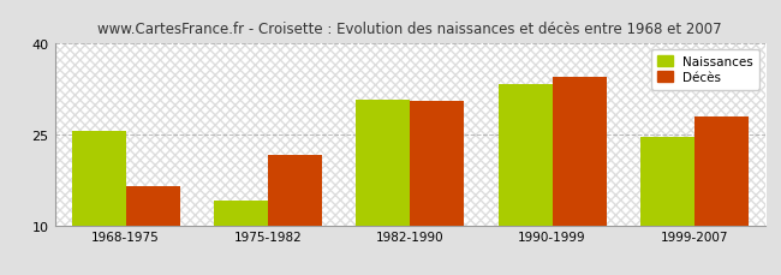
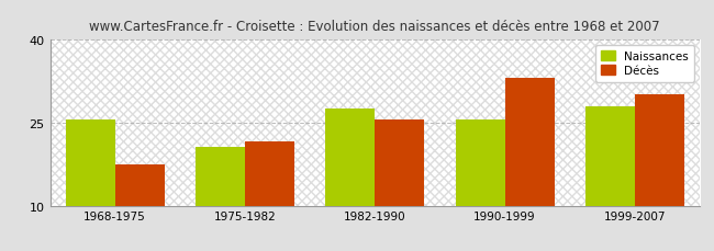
Décès/1968-1975: 16.4 -> 17.5
Naissances/1975-1982: 14.0 -> 20.5
Naissances/1982-1990: 30.6 -> 27.5
Décès/1982-1990: 30.4 -> 25.5
Naissances/1990-1999: 33.2 -> 25.5
Décès/1990-1999: 34.4 -> 33.0
Naissances/1999-2007: 24.6 -> 28.0
Décès/1999-2007: 28.0 -> 30.0
